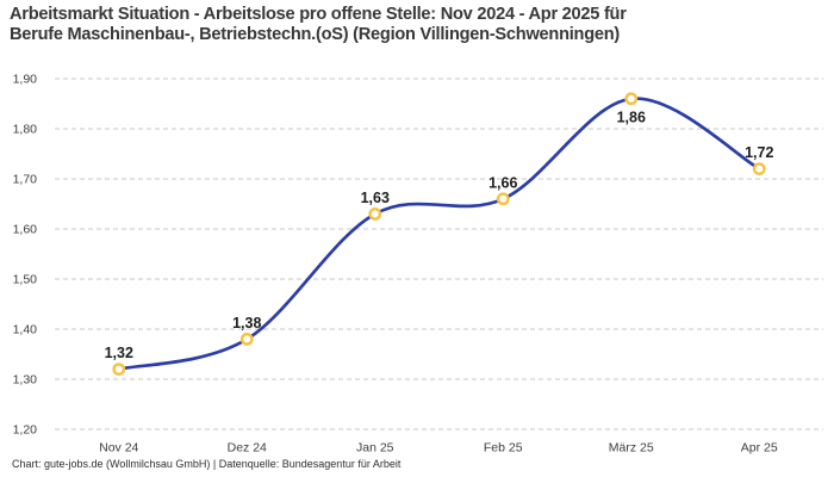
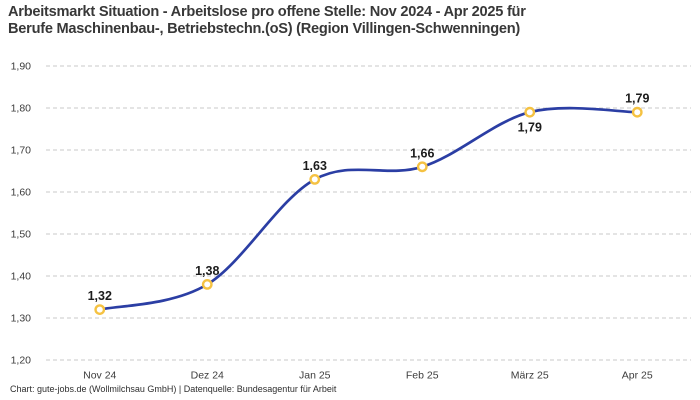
März 25: 1,86 -> 1,79
Apr 25: 1,72 -> 1,79
